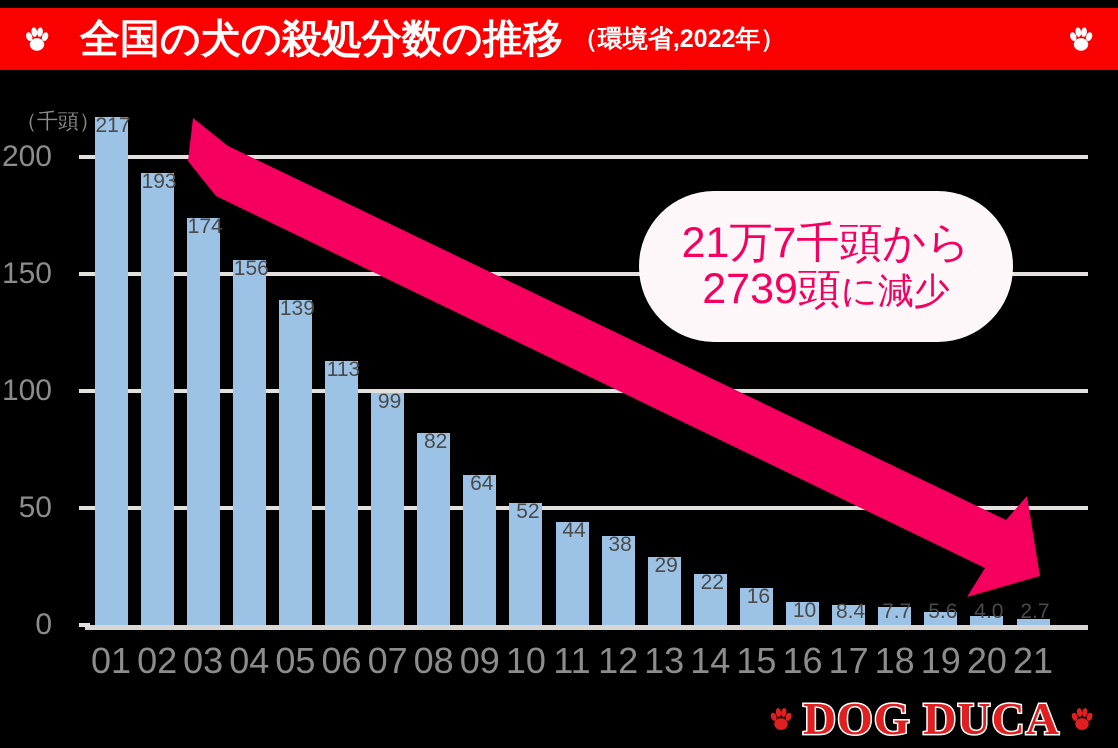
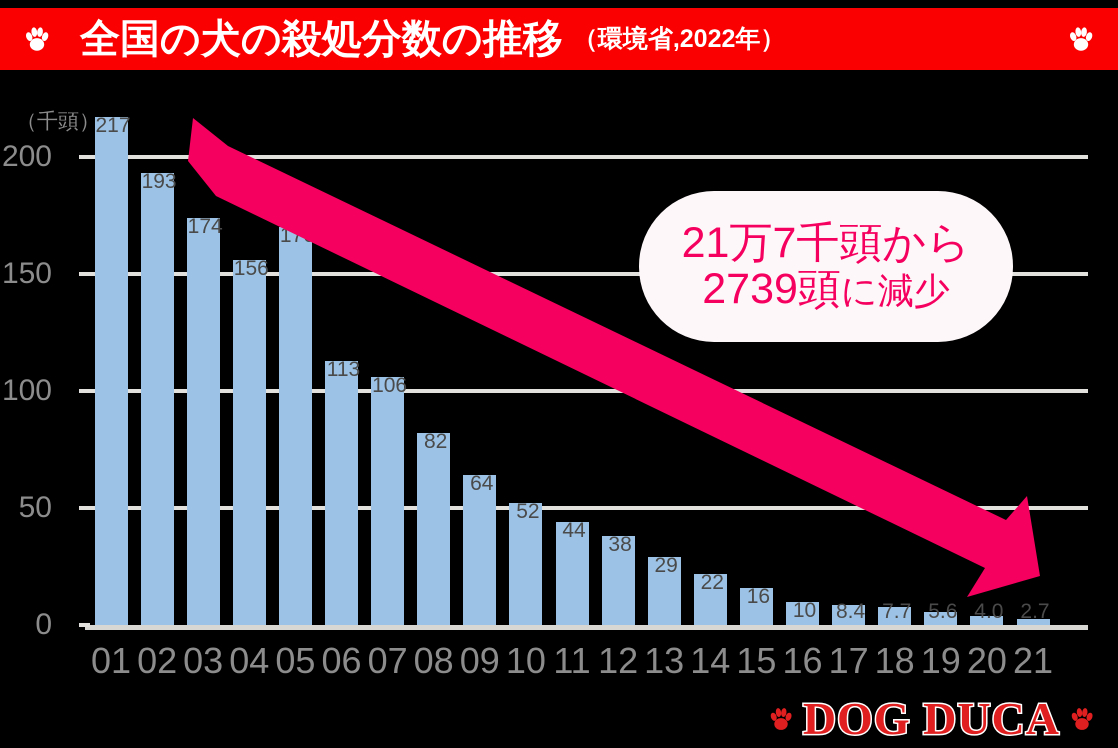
05: 139 -> 170
07: 99 -> 106
